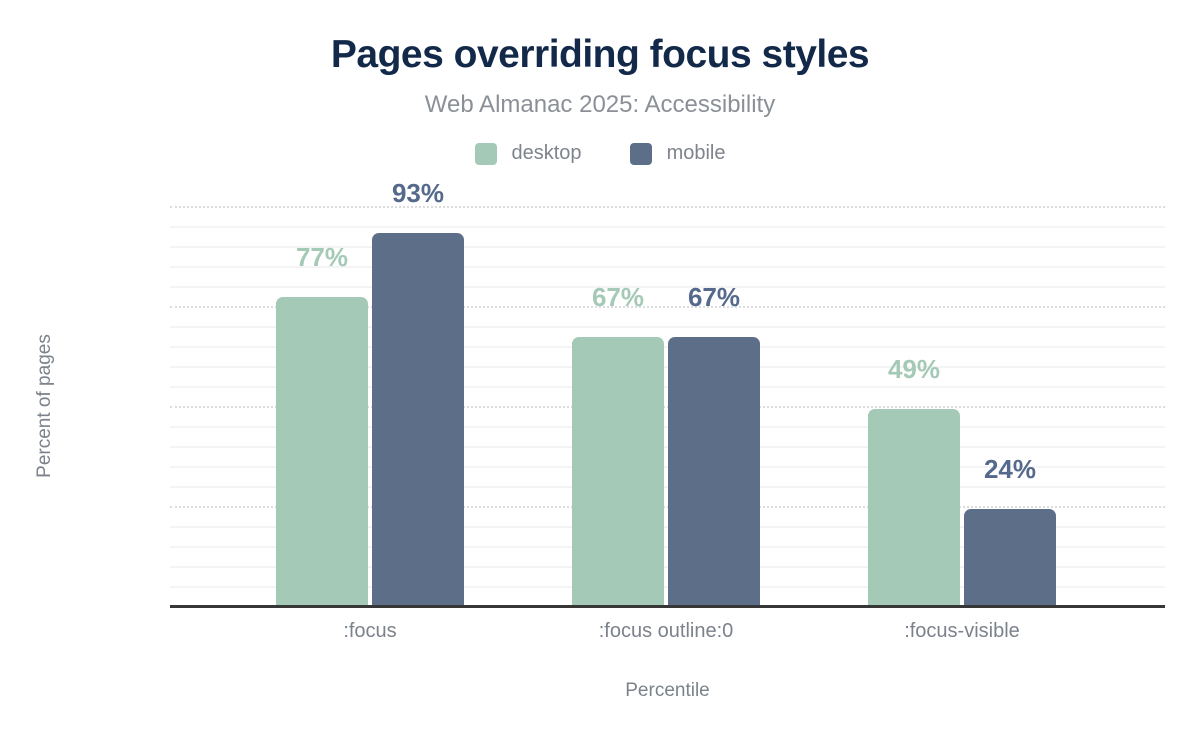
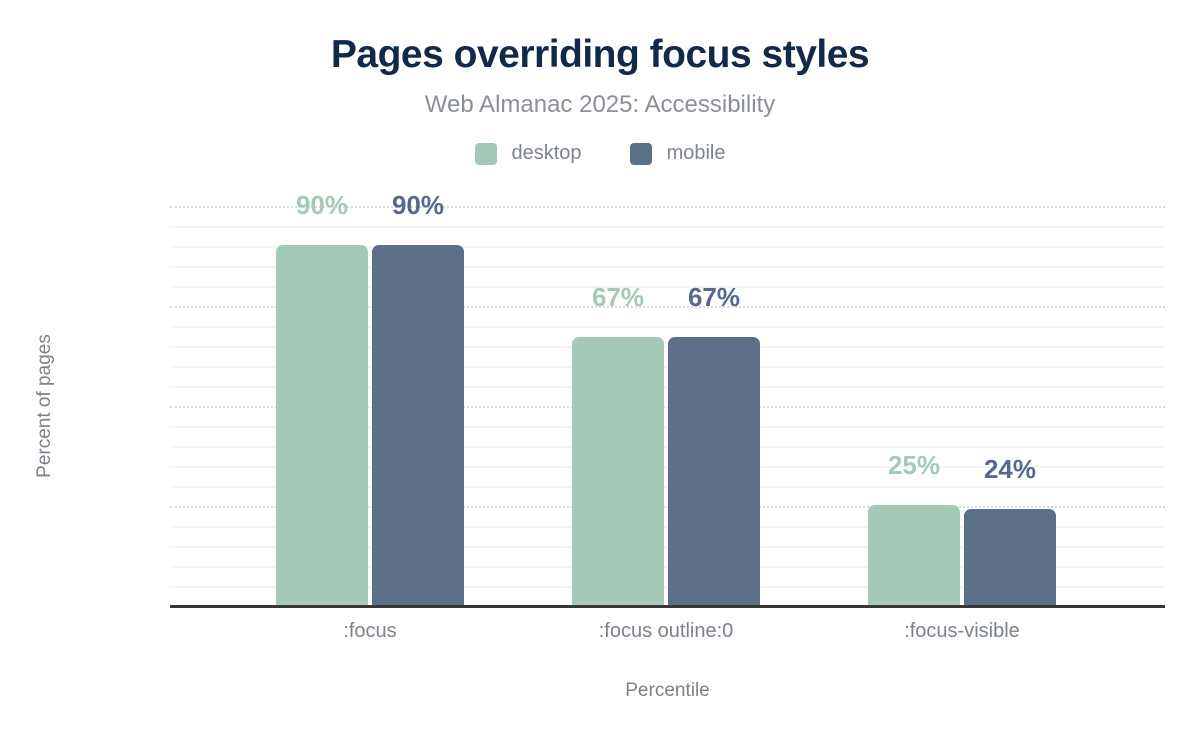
desktop/:focus: 77% -> 90%
mobile/:focus: 93% -> 90%
desktop/:focus-visible: 49% -> 25%
